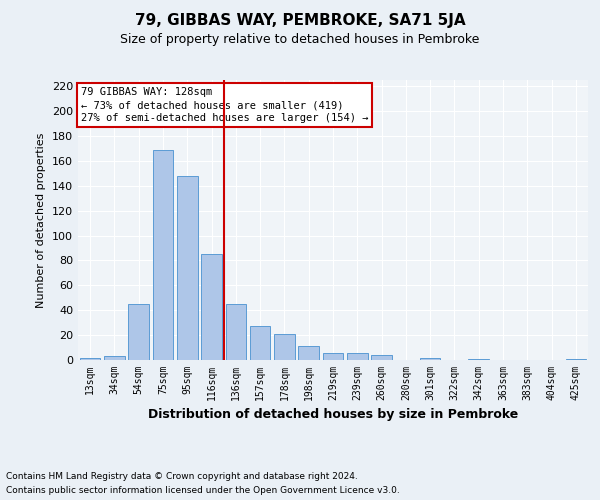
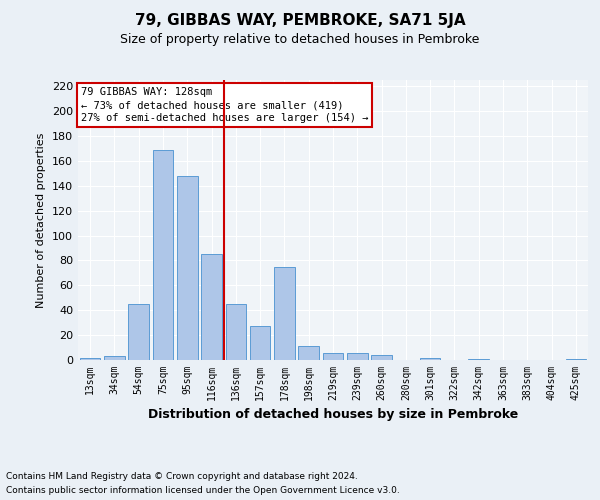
178sqm: 21 -> 75
